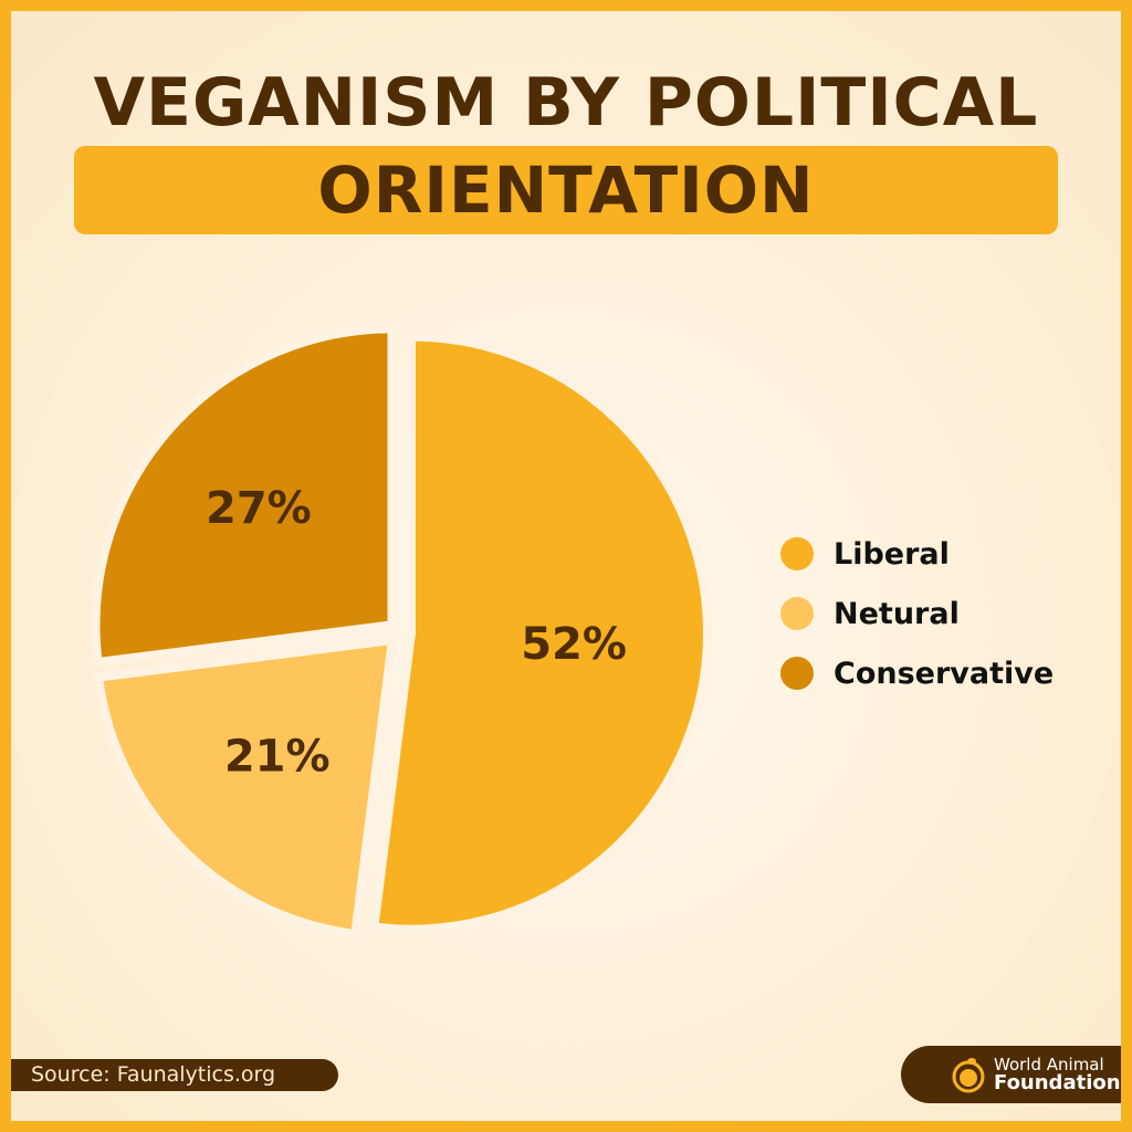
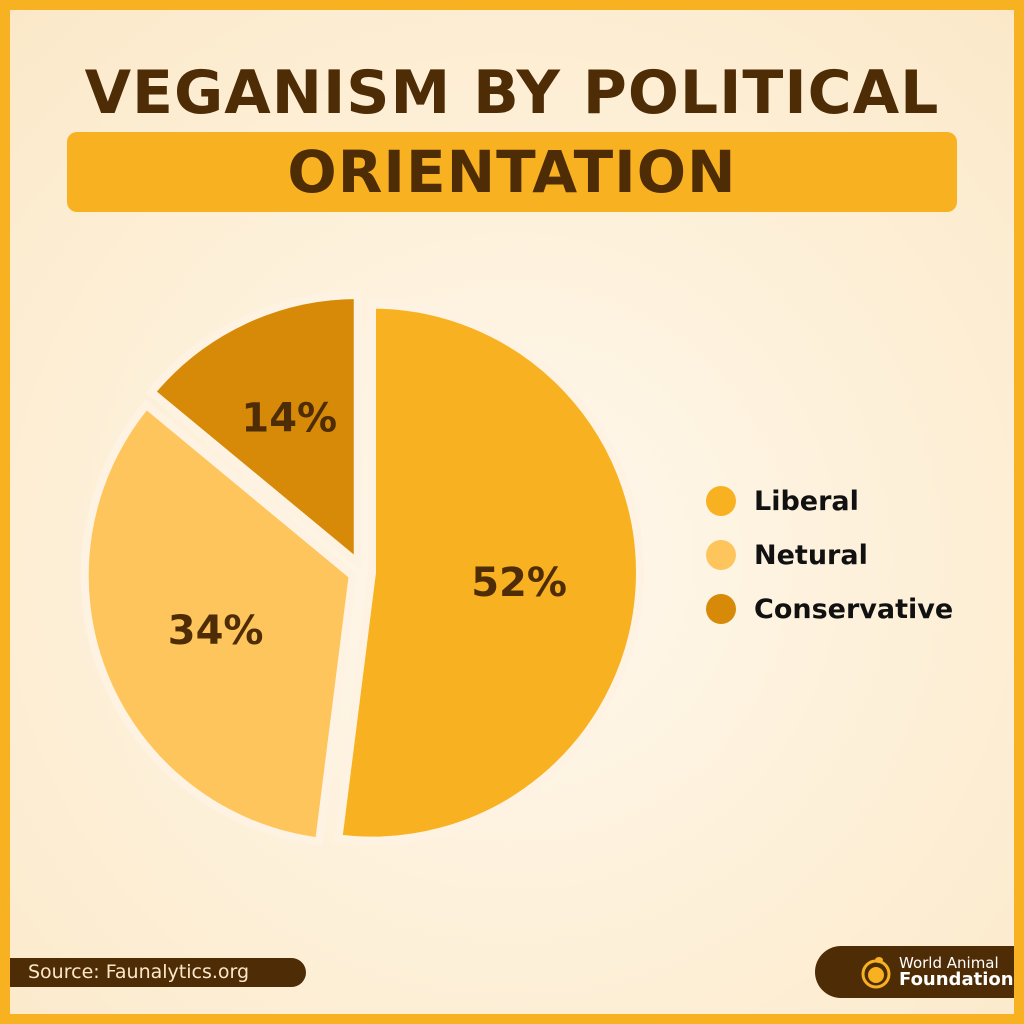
Netural: 21% -> 34%
Conservative: 27% -> 14%
